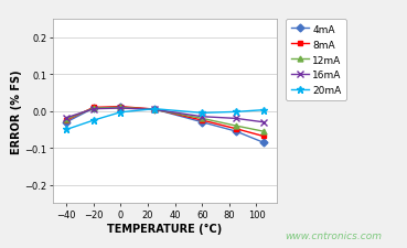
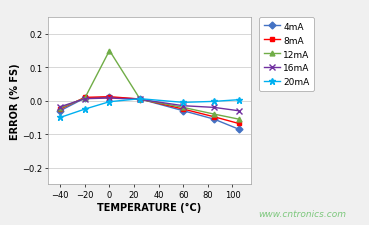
12mA/0: 0.010 -> 0.150
